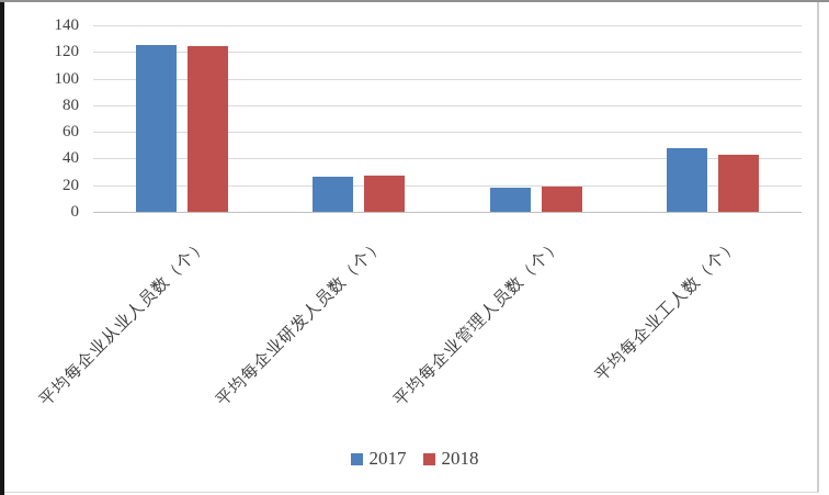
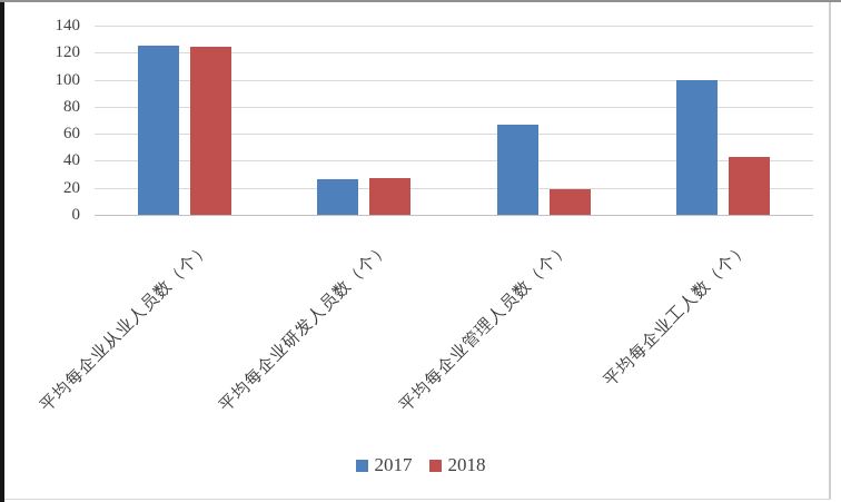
2017/平均每企业管理人员数（个）: 18 -> 67
2017/平均每企业工人数（个）: 48 -> 100
